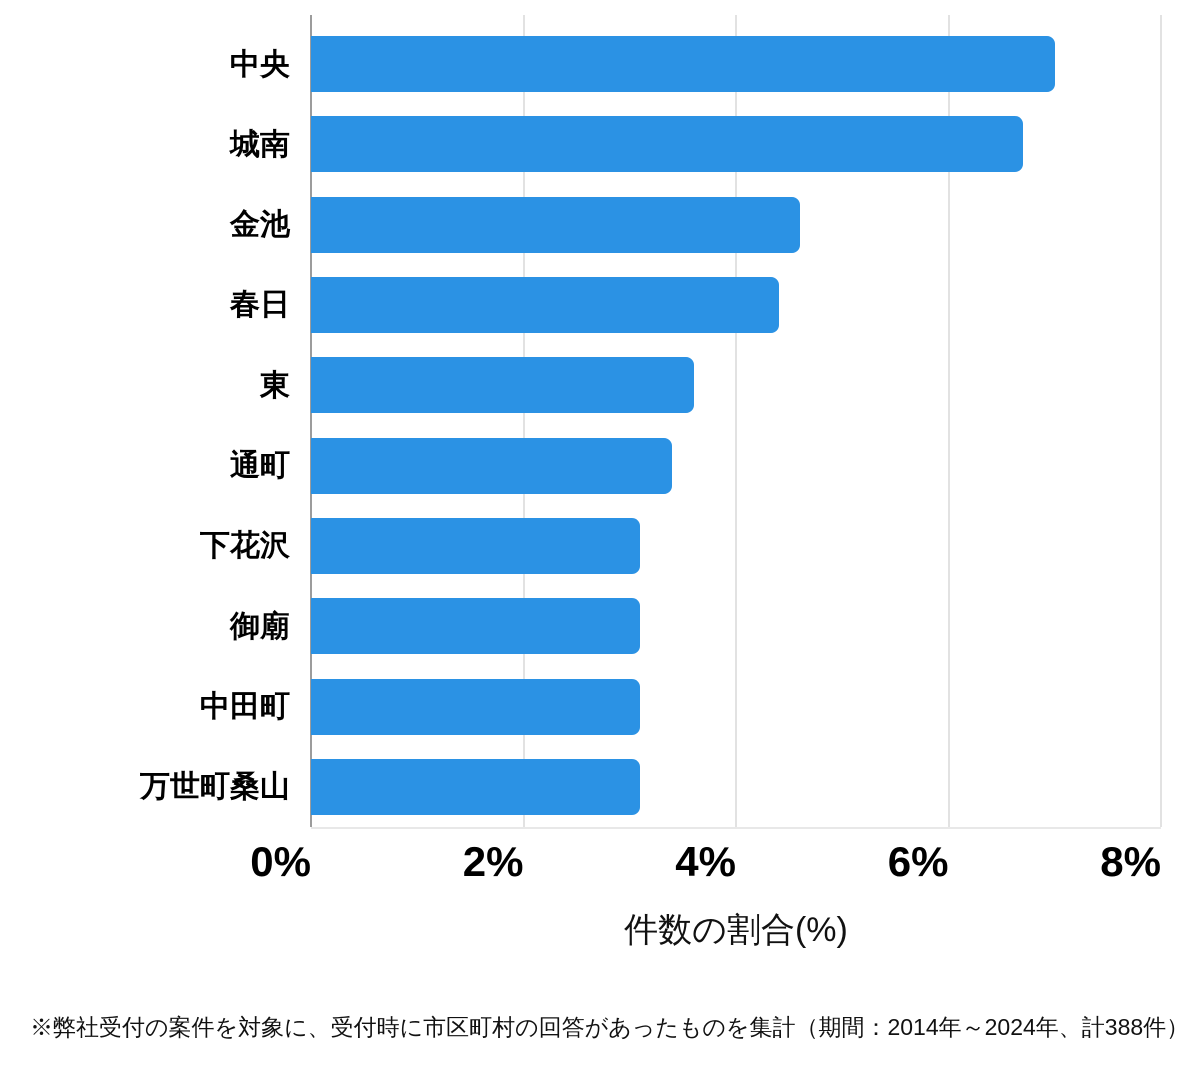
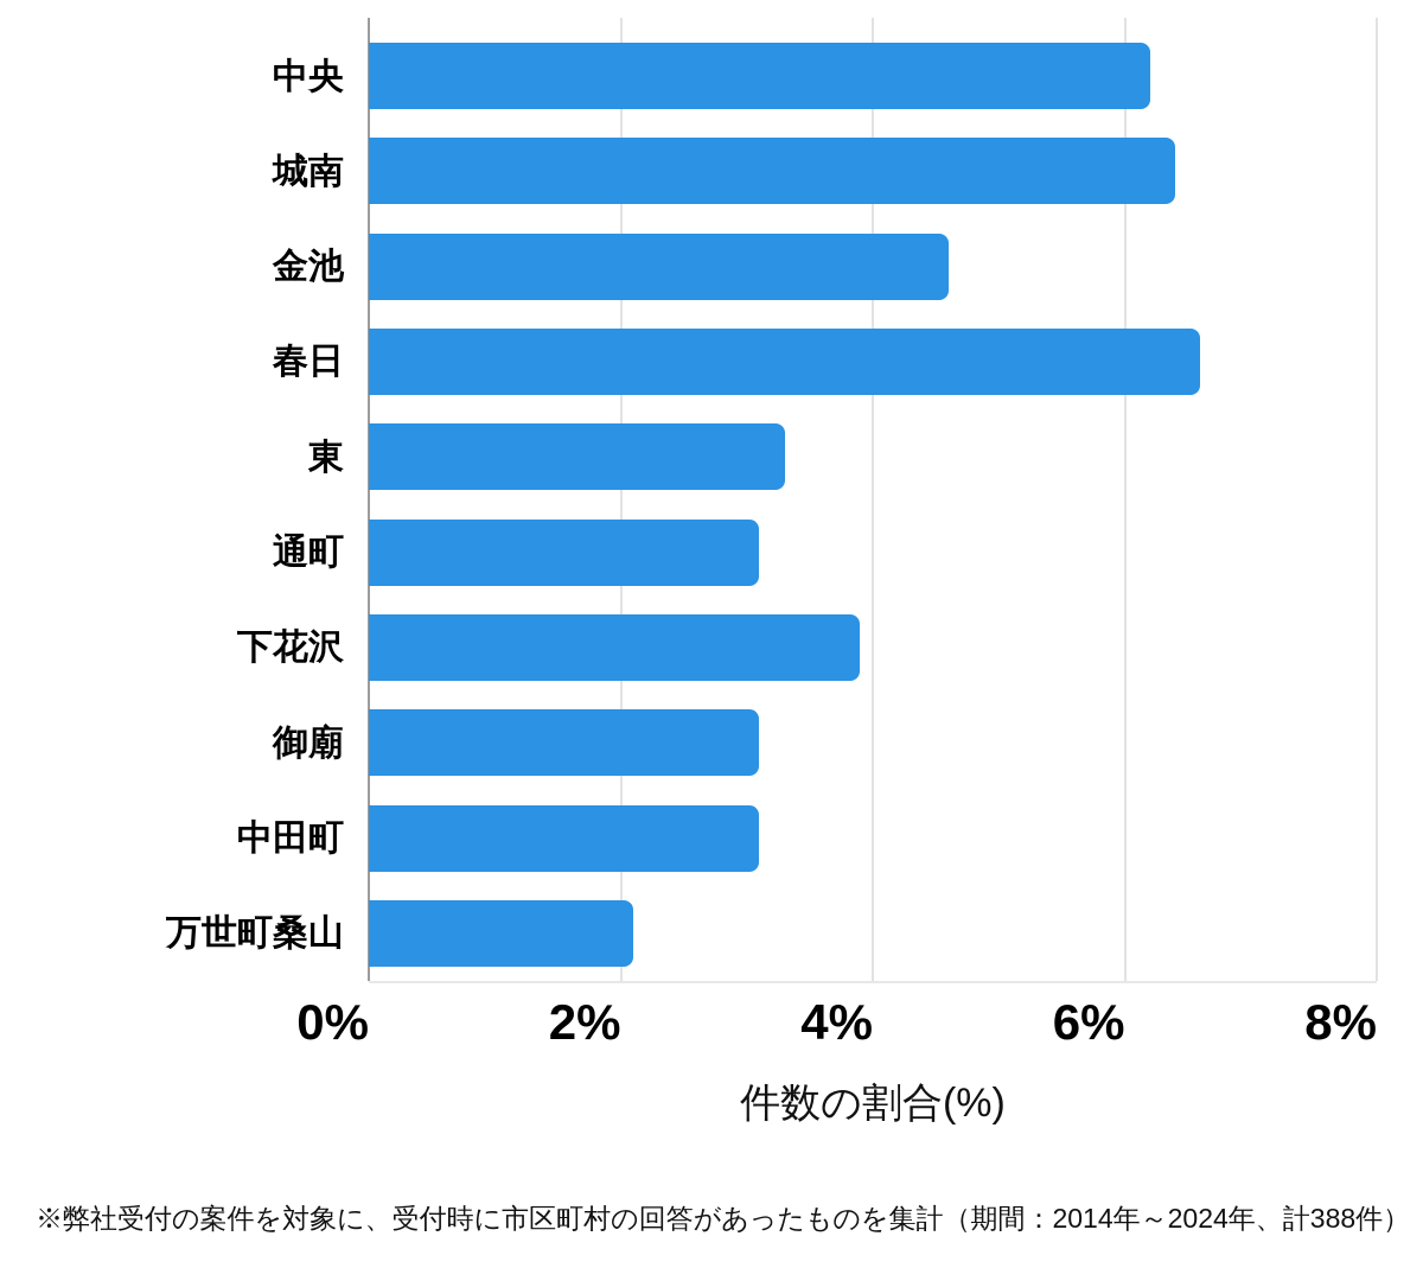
中央: 7.0% -> 6.2%
城南: 6.7% -> 6.4%
春日: 4.4% -> 6.6%
東: 3.6% -> 3.3%
通町: 3.4% -> 3.1%
下花沢: 3.1% -> 3.9%
万世町桑山: 3.1% -> 2.1%
